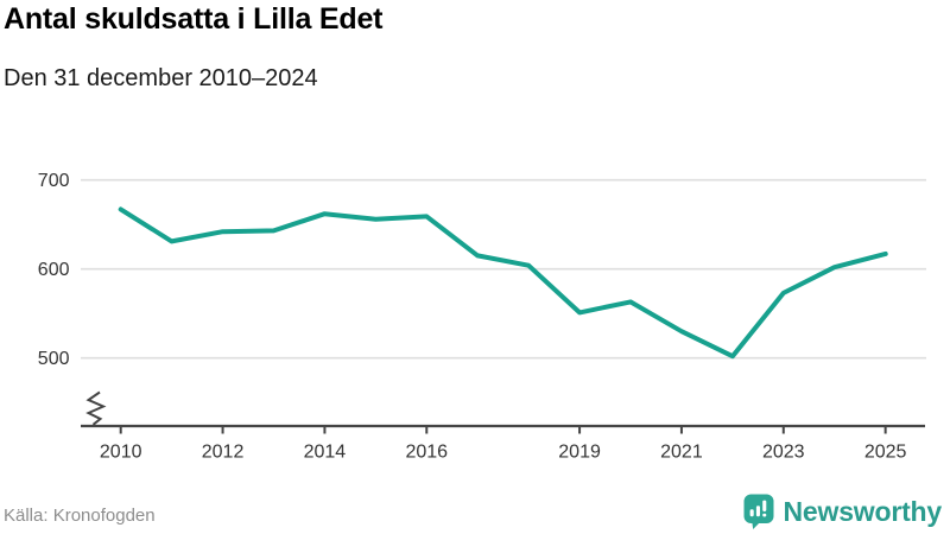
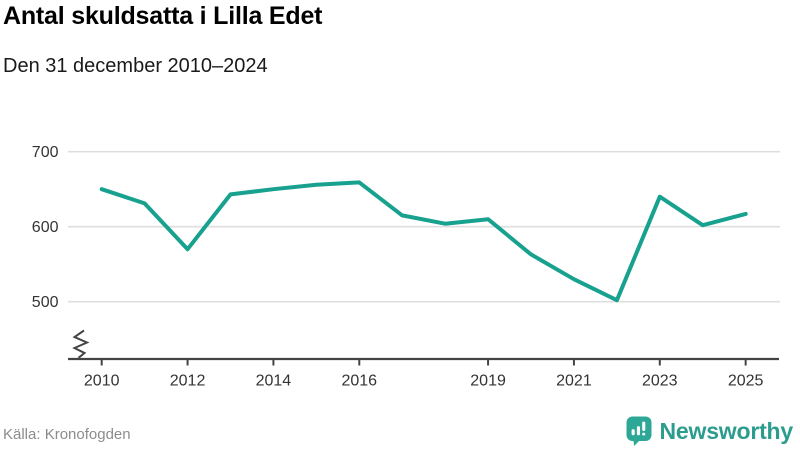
2010: 670 -> 650
2012: 640 -> 570
2014: 660 -> 650
2019: 550 -> 610
2023: 570 -> 640
